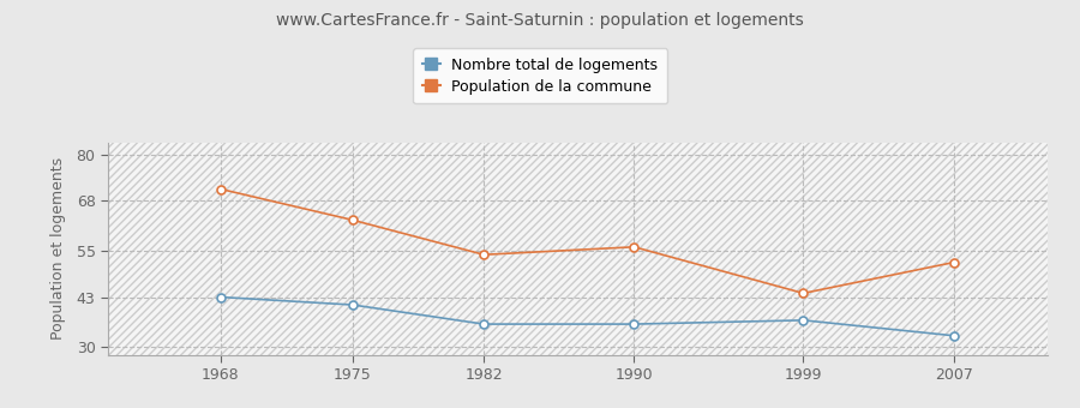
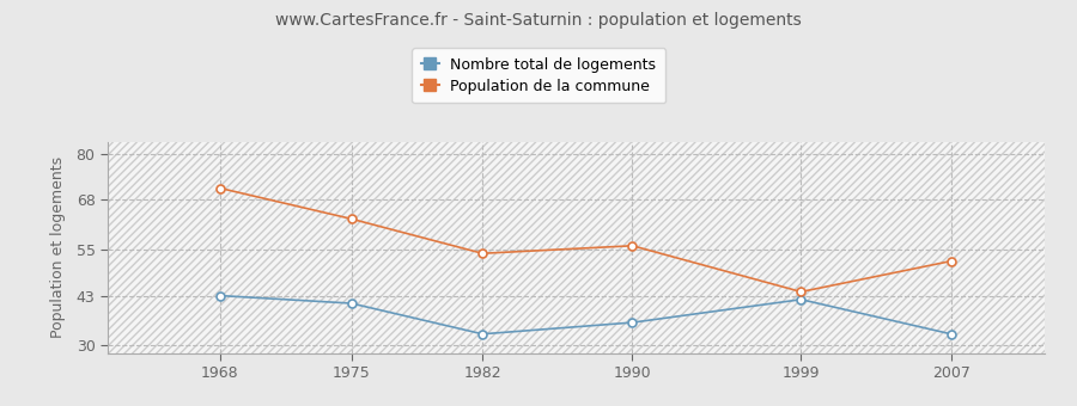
Nombre total de logements/1982: 36 -> 33
Nombre total de logements/1999: 37 -> 42
